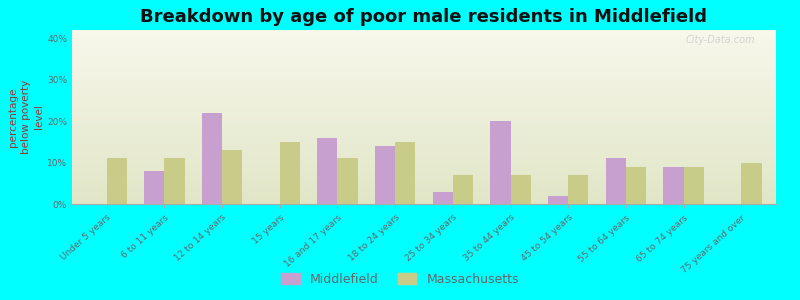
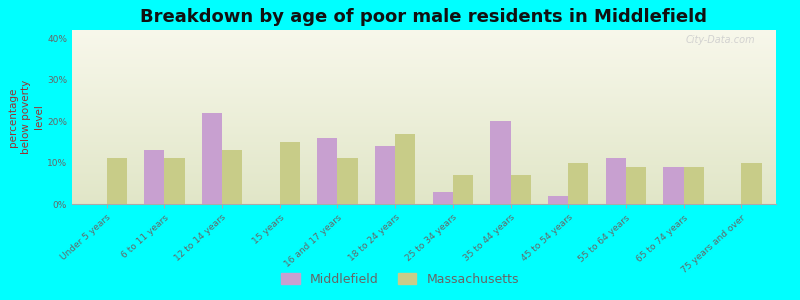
Middlefield/6 to 11 years: 8% -> 13%
Massachusetts/18 to 24 years: 15% -> 17%
Massachusetts/45 to 54 years: 7% -> 10%
